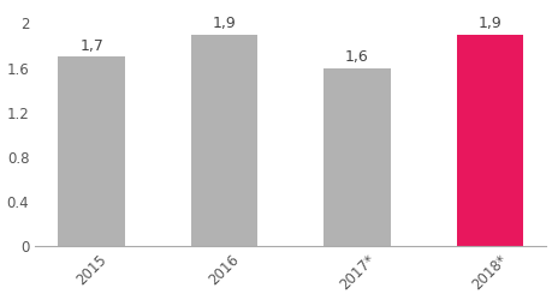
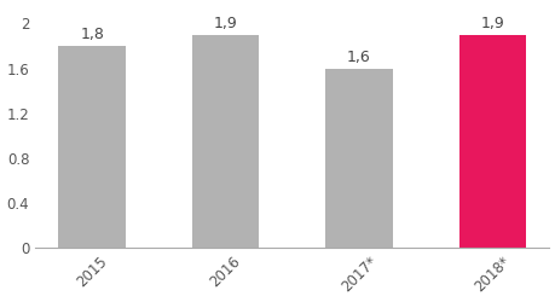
2015: 1,7 -> 1,8
